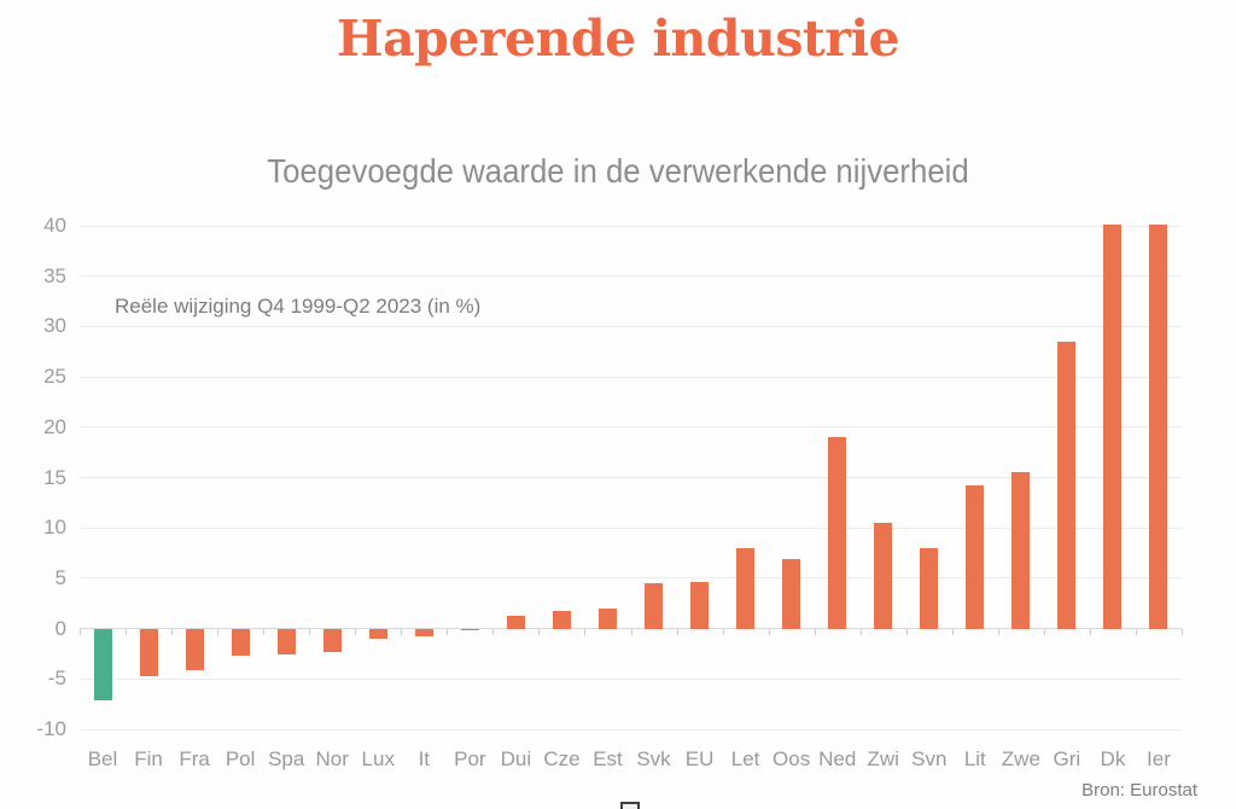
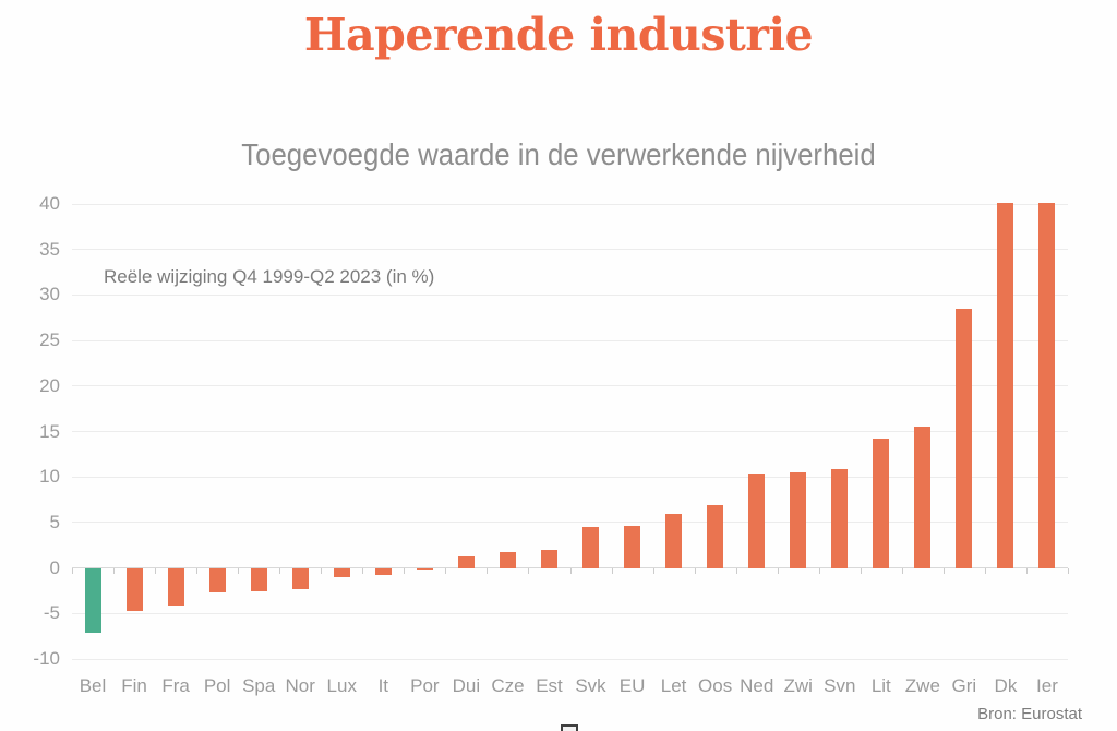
Let: 8 -> 6
Ned: 19 -> 10
Svn: 8 -> 11
